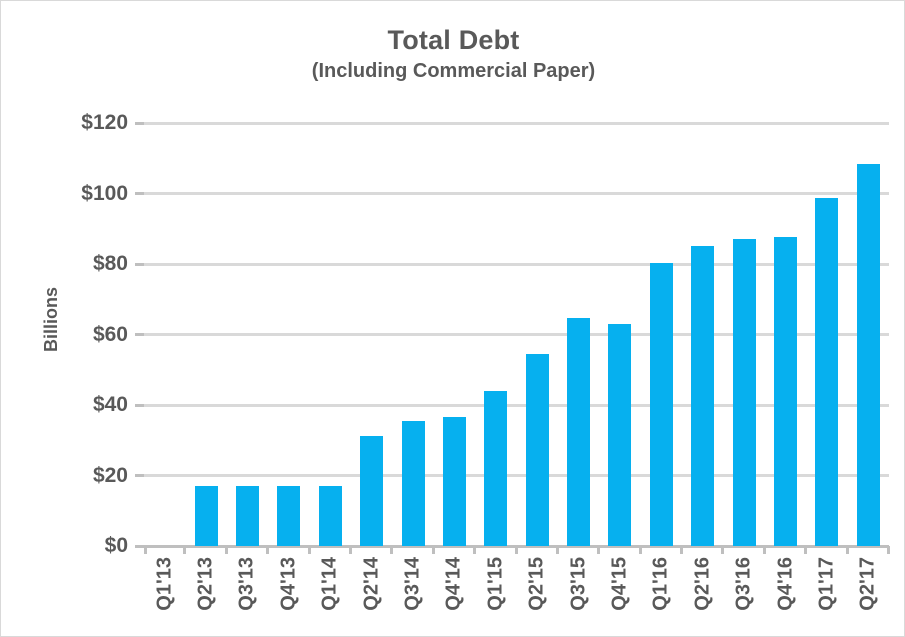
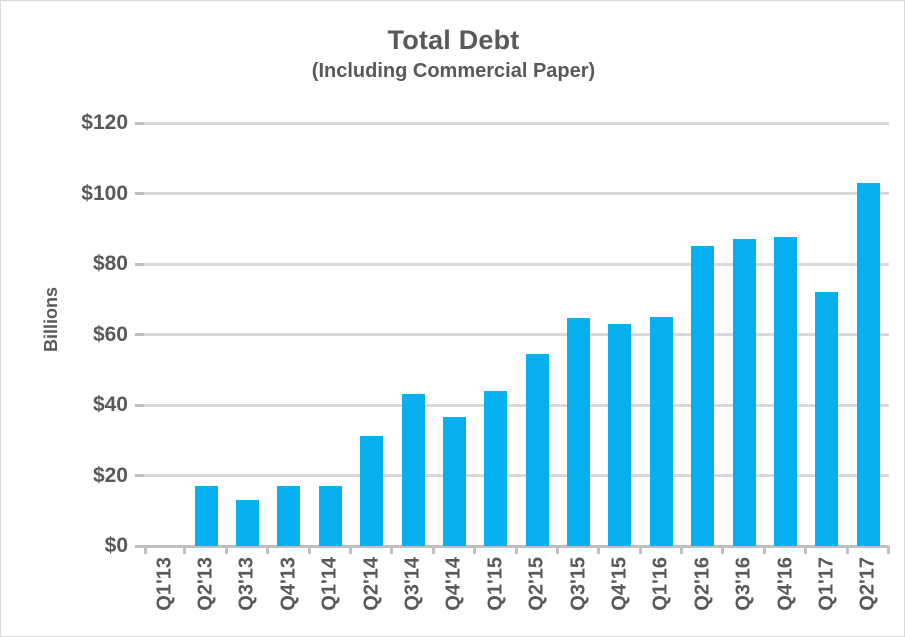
Q3'13: $17 -> $13
Q3'14: $35 -> $43
Q1'16: $80 -> $65
Q1'17: $99 -> $72
Q2'17: $108 -> $103
